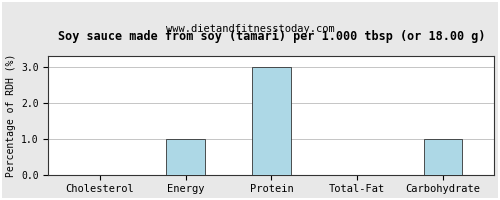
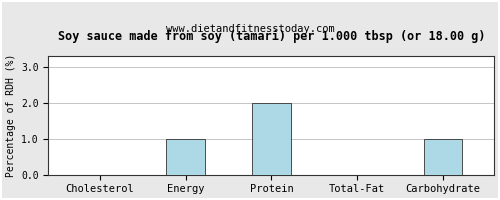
Protein: 3 -> 2
